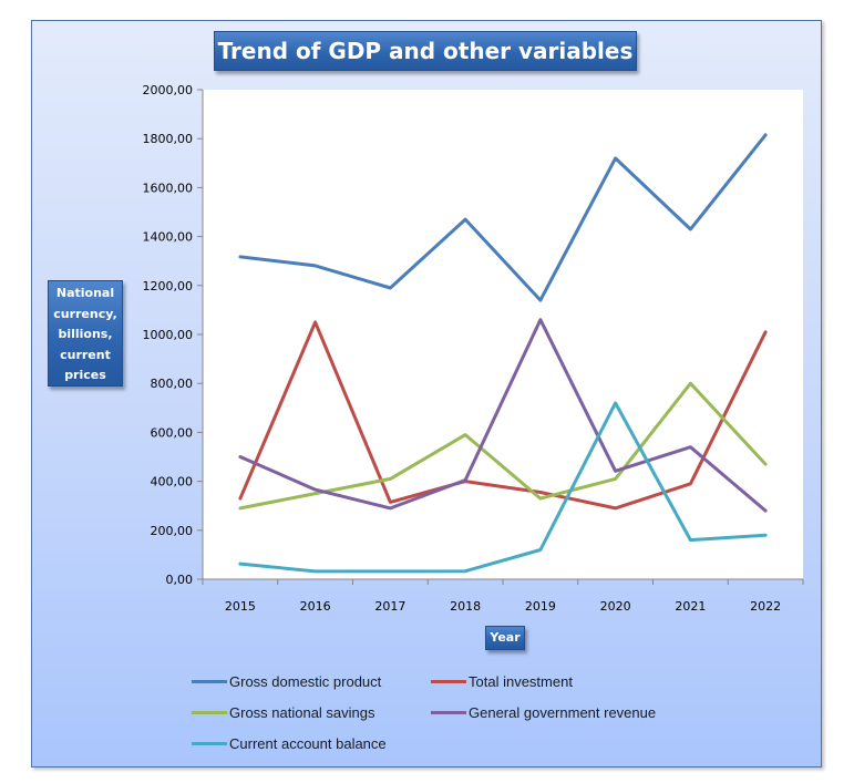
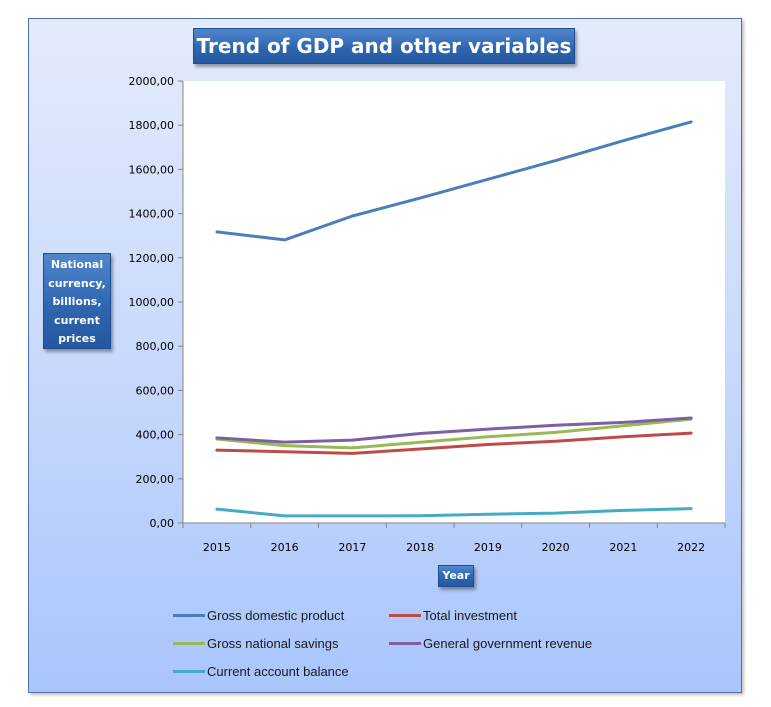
Gross national savings/2015: 290 -> 380
General government revenue/2015: 500 -> 380
Total investment/2016: 1050 -> 320
Gross domestic product/2017: 1190 -> 1390
Gross national savings/2017: 410 -> 340
General government revenue/2017: 290 -> 380
Total investment/2018: 400 -> 340
Gross national savings/2018: 590 -> 360
Gross domestic product/2019: 1140 -> 1560
Gross national savings/2019: 330 -> 390
General government revenue/2019: 1060 -> 420
Current account balance/2019: 120 -> 40
Gross domestic product/2020: 1720 -> 1640
Total investment/2020: 290 -> 370
Current account balance/2020: 720 -> 40
Gross domestic product/2021: 1430 -> 1730
Gross national savings/2021: 800 -> 440
General government revenue/2021: 540 -> 460
Current account balance/2021: 160 -> 60
Total investment/2022: 1010 -> 410
General government revenue/2022: 280 -> 480
Current account balance/2022: 180 -> 60
